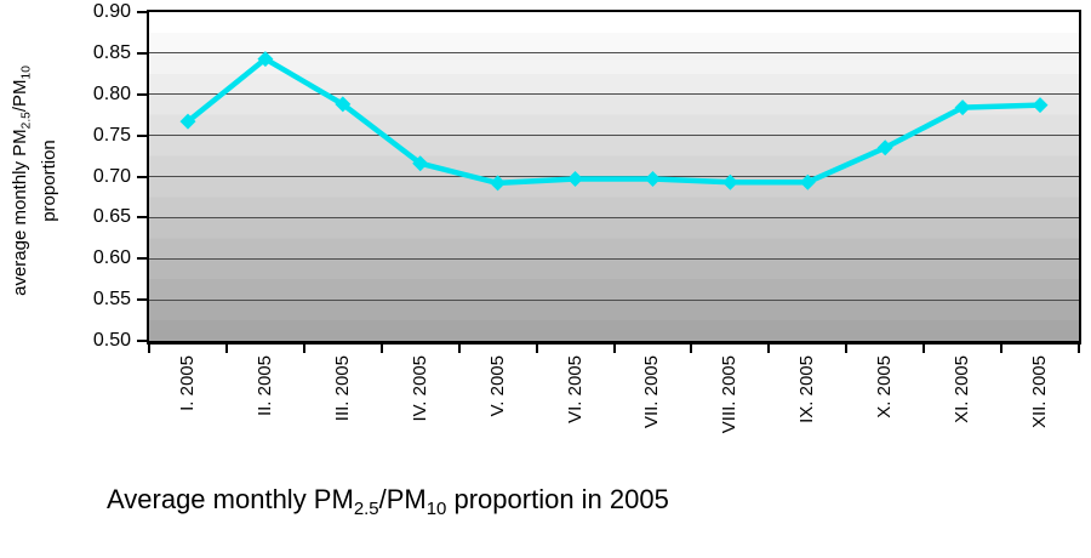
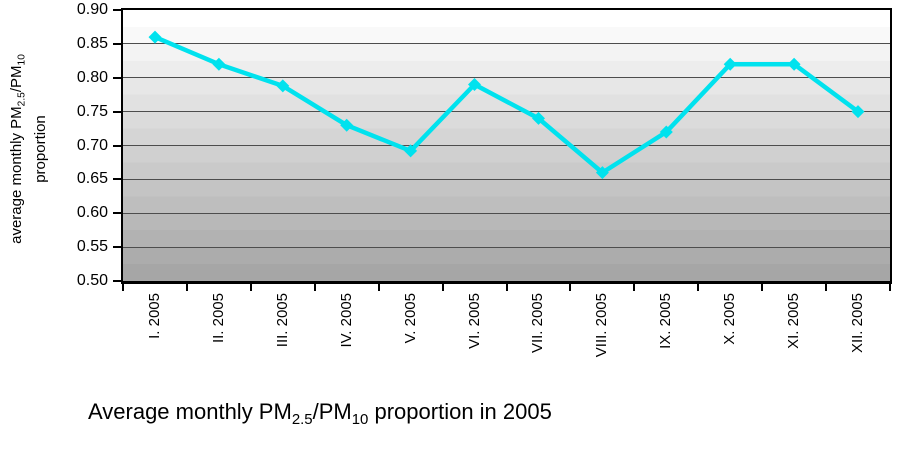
I. 2005: 0.77 -> 0.86
II. 2005: 0.84 -> 0.82
IV. 2005: 0.72 -> 0.73
VI. 2005: 0.70 -> 0.79
VII. 2005: 0.70 -> 0.74
VIII. 2005: 0.69 -> 0.66
IX. 2005: 0.69 -> 0.72
X. 2005: 0.73 -> 0.82
XI. 2005: 0.78 -> 0.82
XII. 2005: 0.79 -> 0.75
